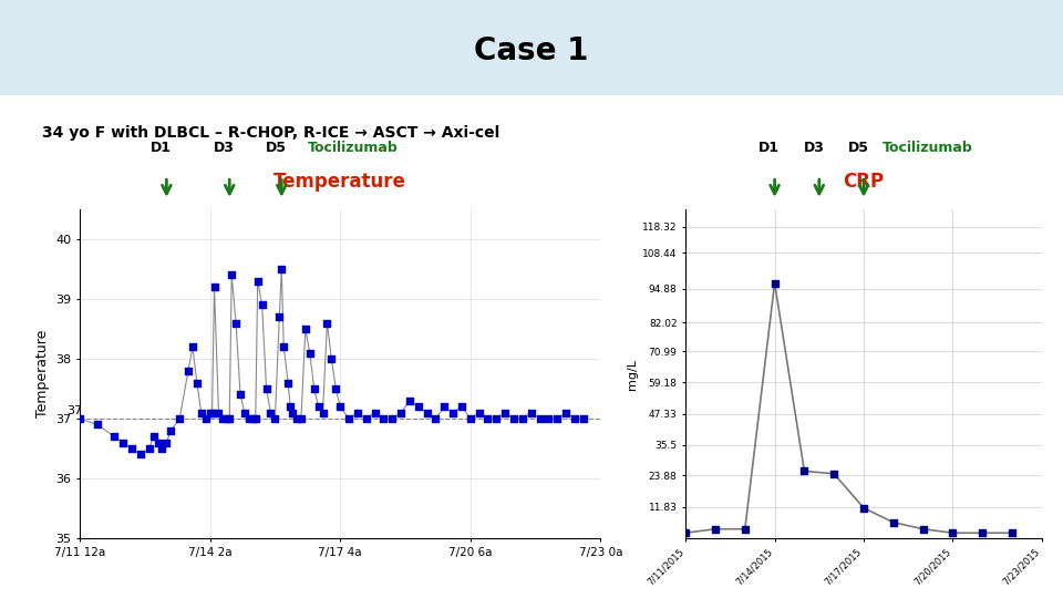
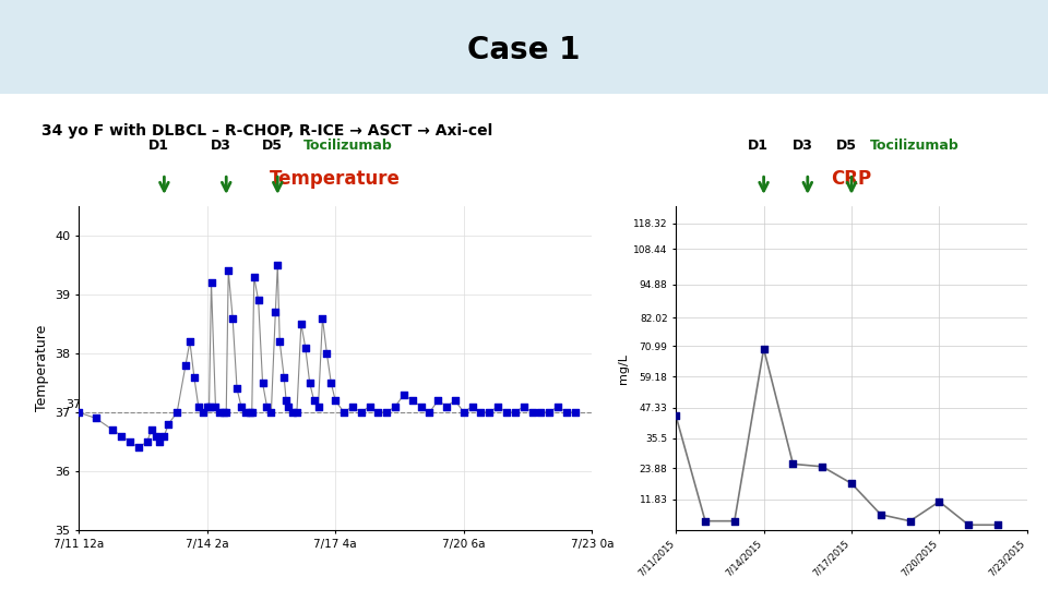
7/11/2015: 2.0 -> 44.0
7/14/2015: 97.0 -> 70.0
7/17/2015: 11.5 -> 18.0
7/20/2015: 2.0 -> 11.0
